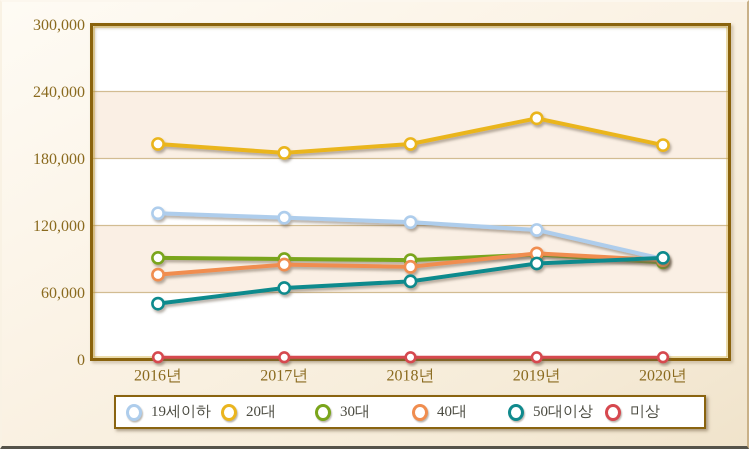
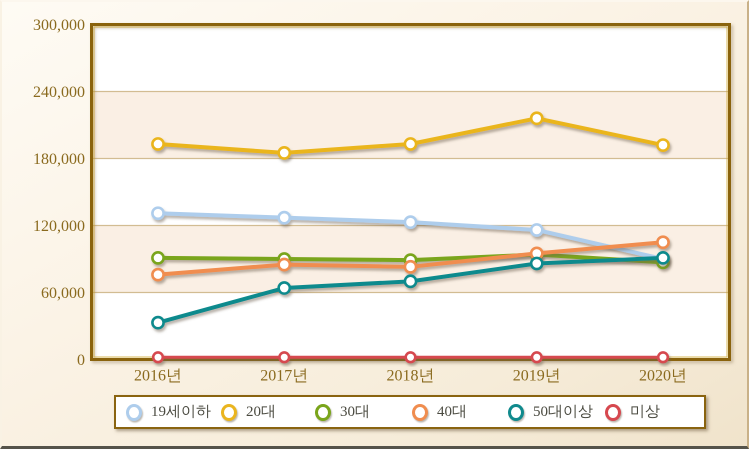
50대이상/2016년: 50000 -> 33000
40대/2020년: 89000 -> 105000
